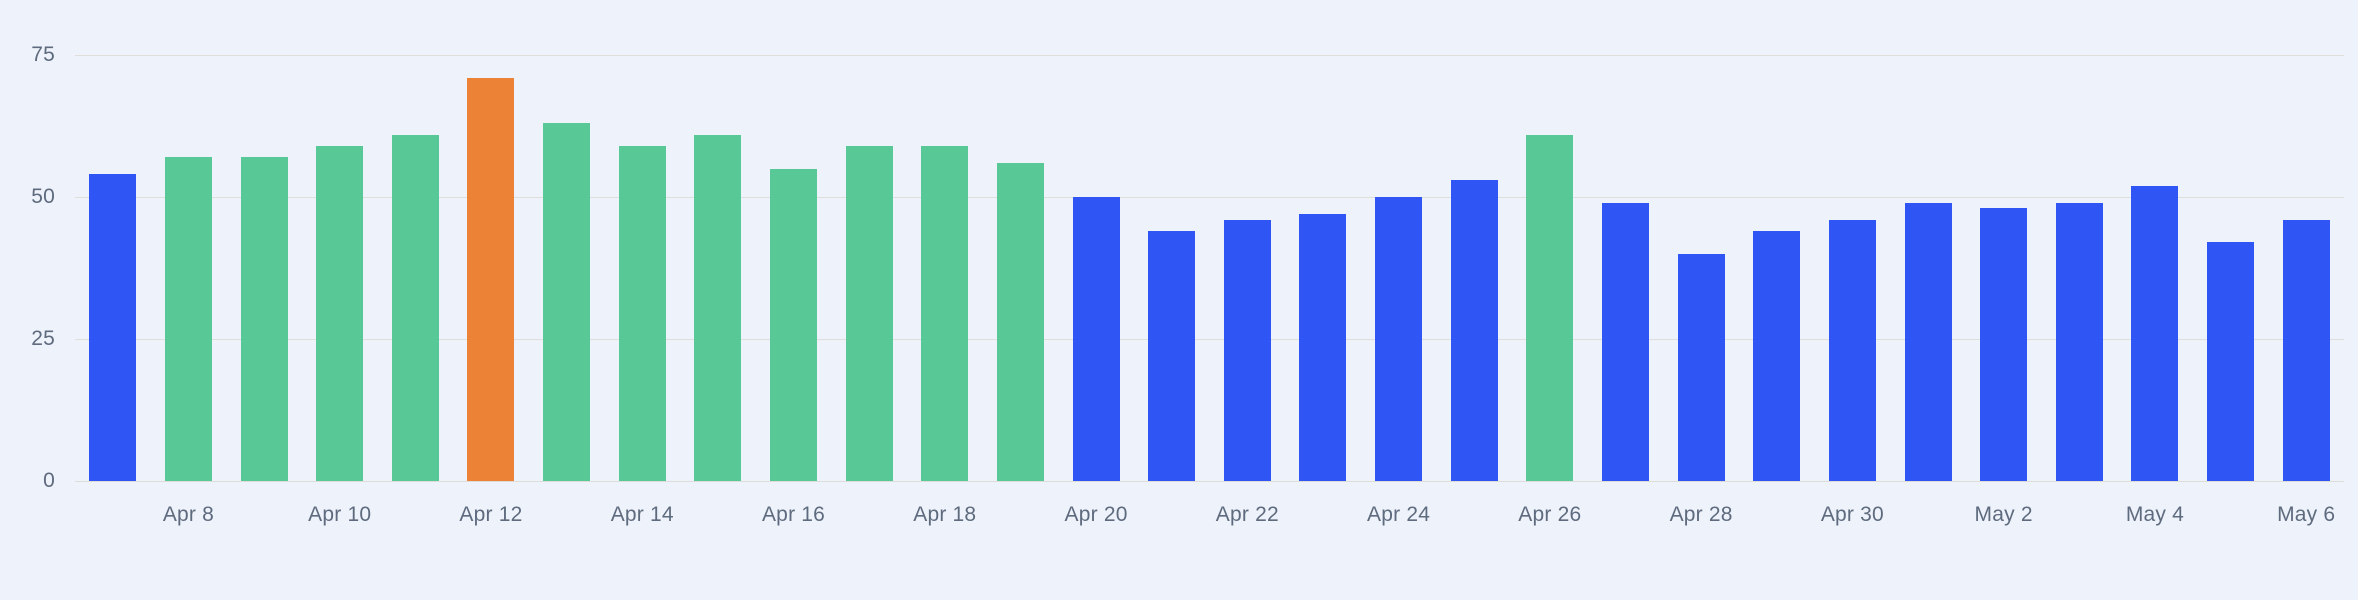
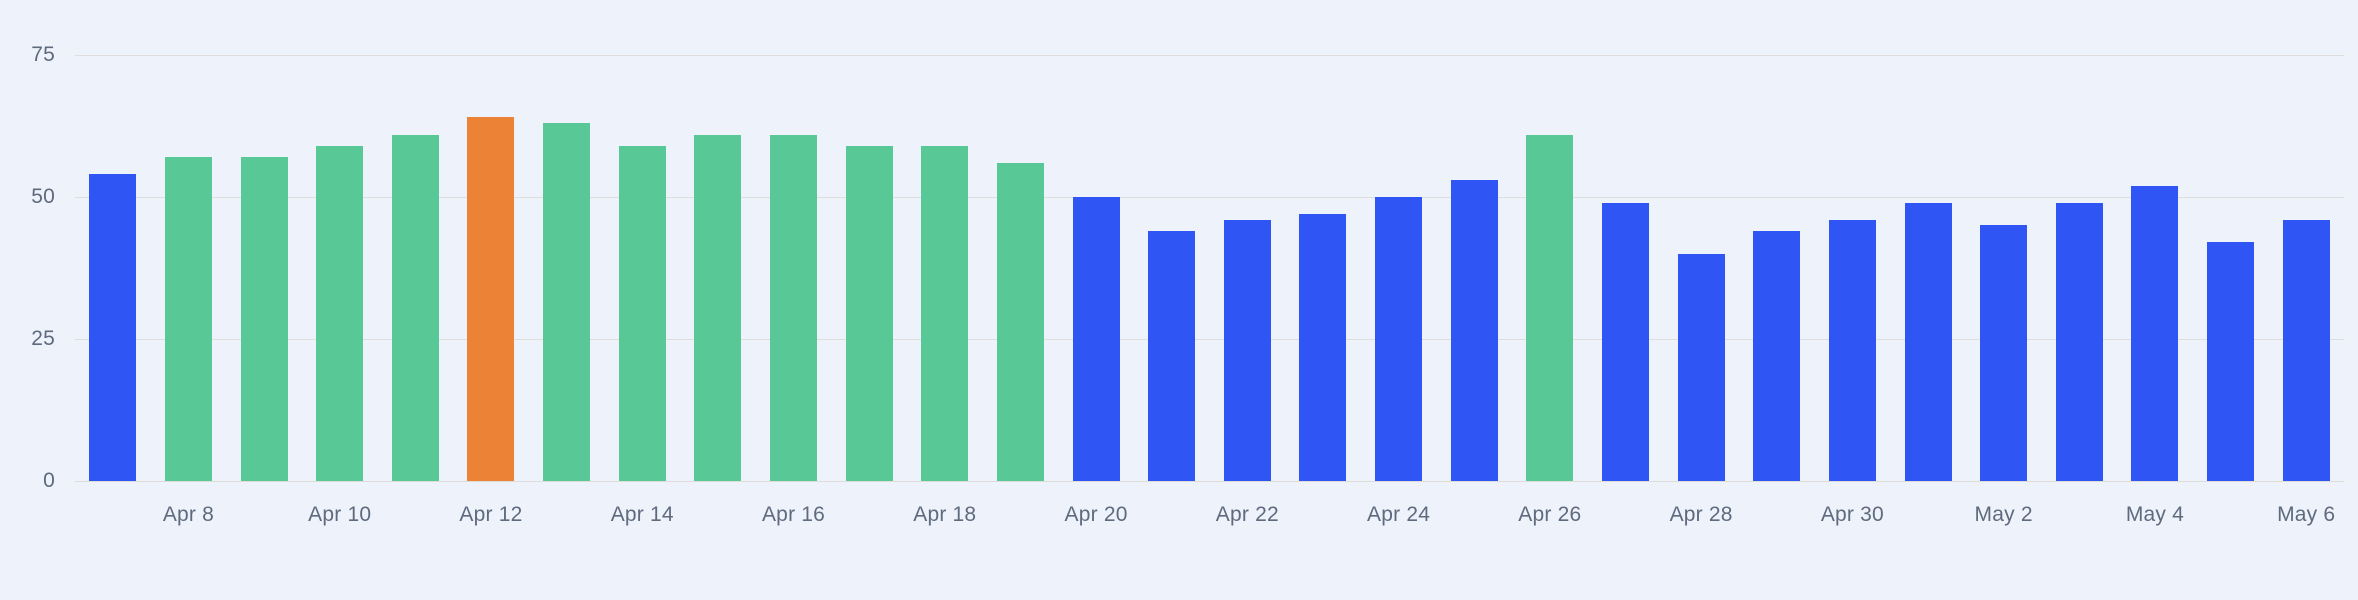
Apr 12: 71 -> 64
Apr 16: 55 -> 61
May 2: 48 -> 45
